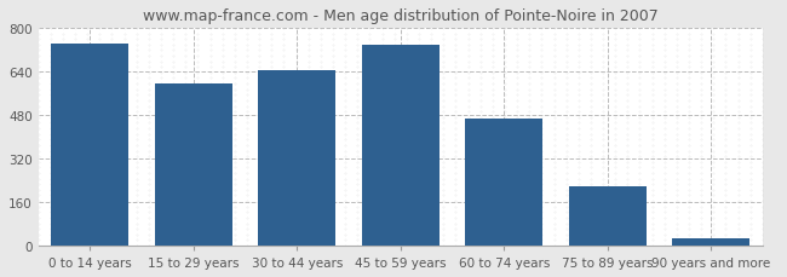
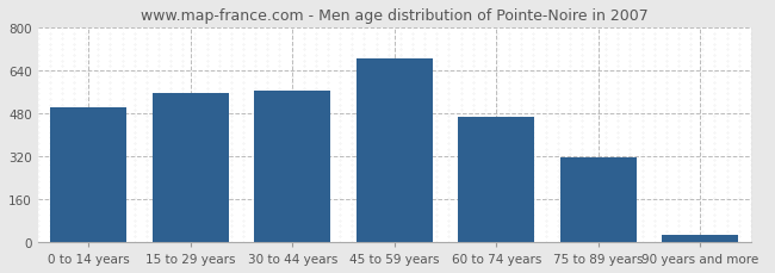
0 to 14 years: 742 -> 500
15 to 29 years: 597 -> 555
30 to 44 years: 643 -> 565
45 to 59 years: 736 -> 685
75 to 89 years: 218 -> 315
